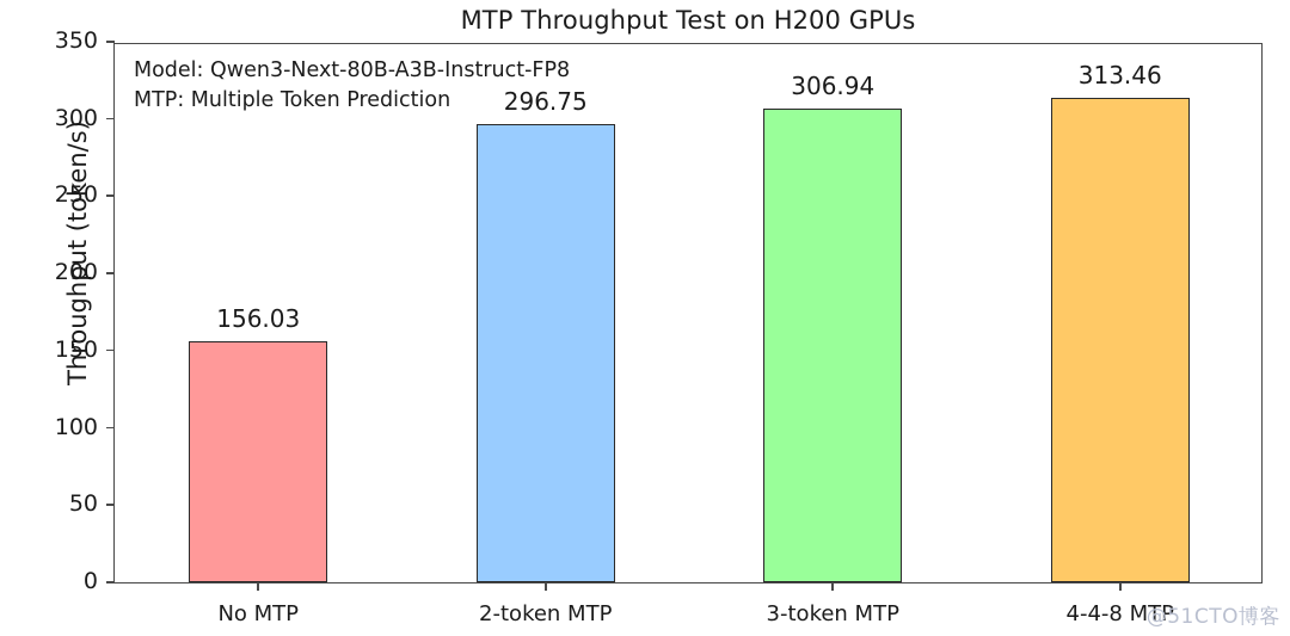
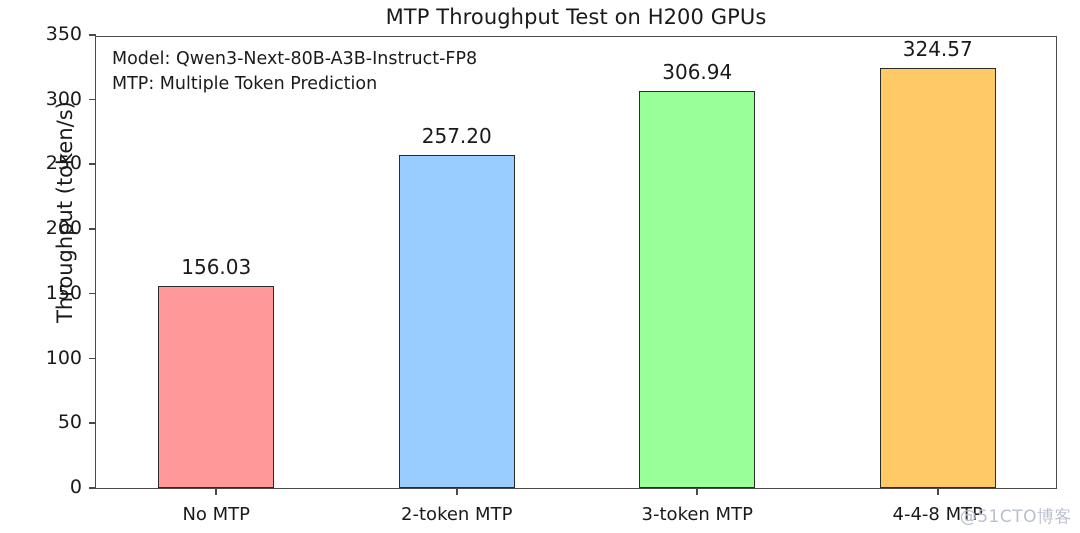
2-token MTP: 296.75 -> 257.20
4-4-8 MTP: 313.46 -> 324.57
